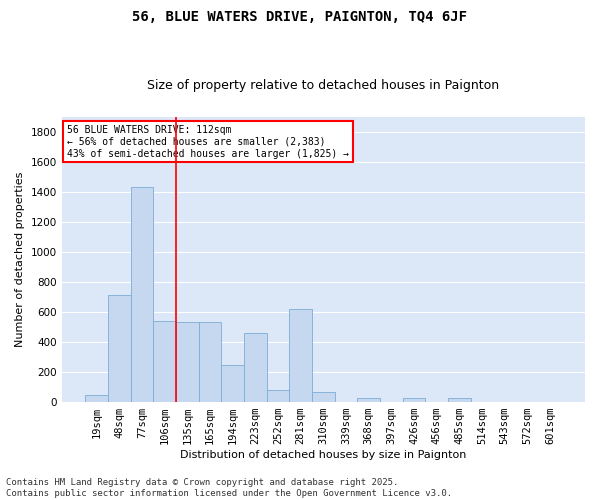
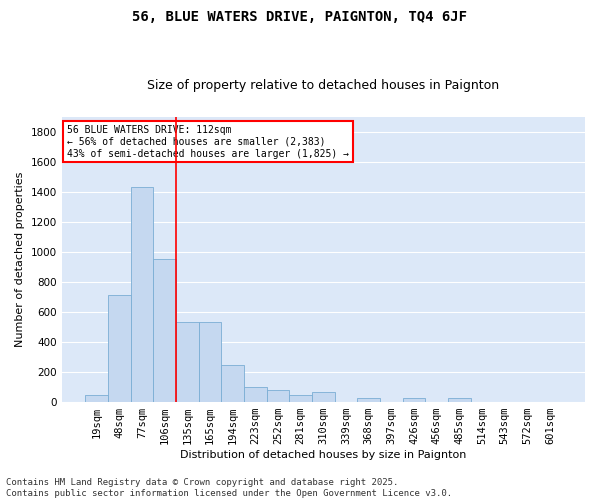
106sqm: 540 -> 950
223sqm: 460 -> 100
281sqm: 620 -> 50
